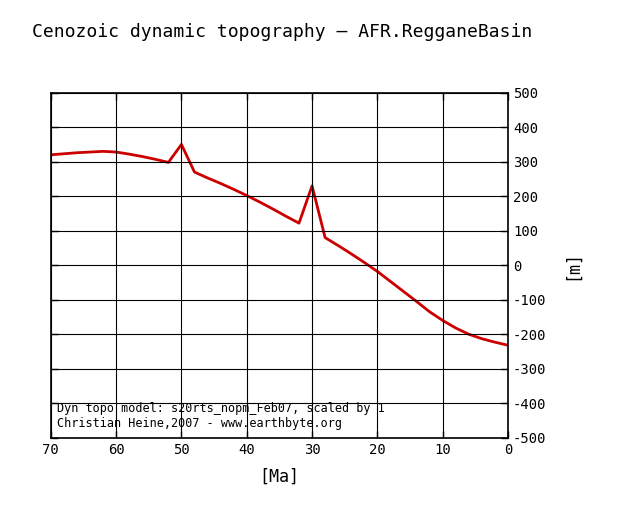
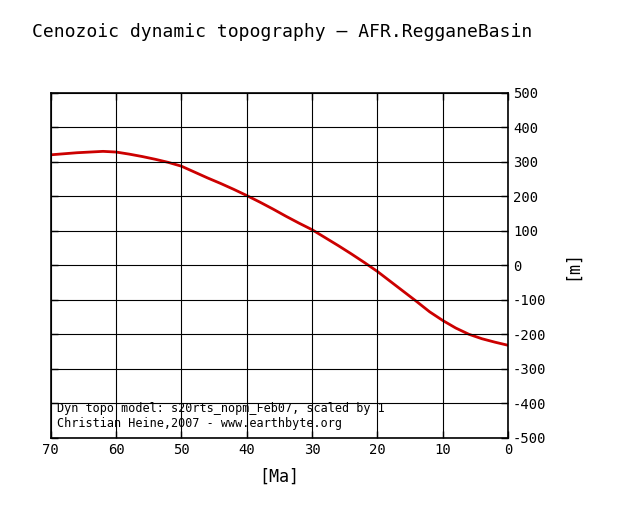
50: 350 -> 287
30: 230 -> 103
